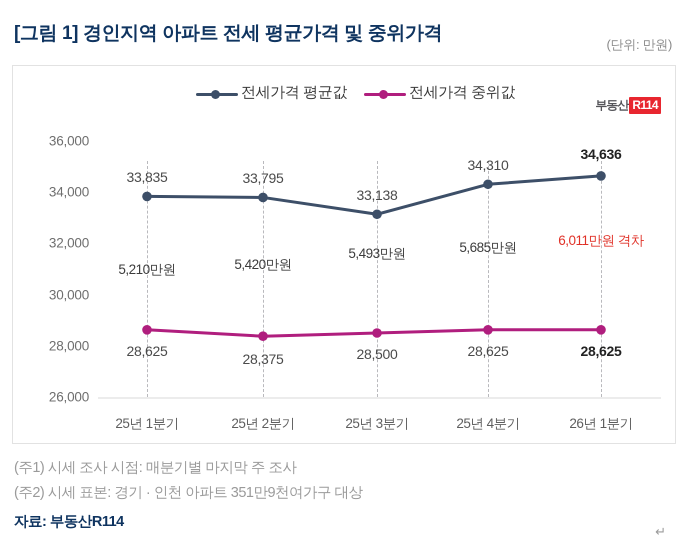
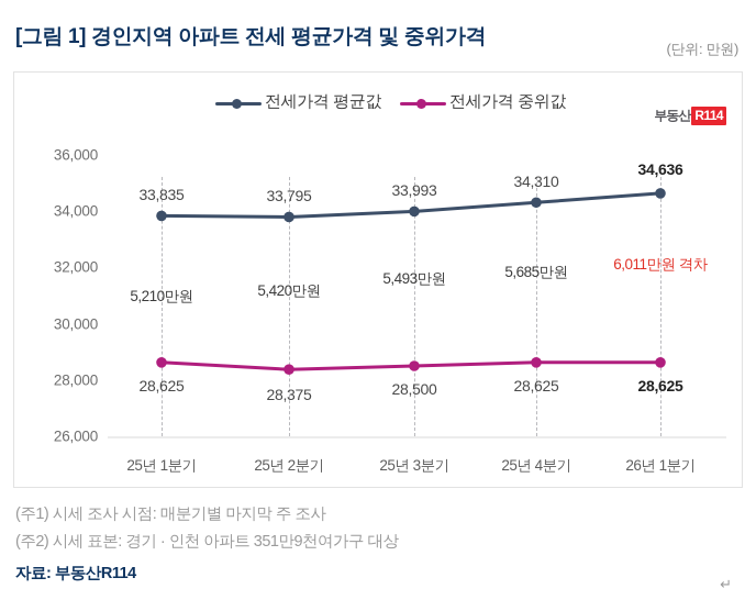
전세가격 평균값/25년 3분기: 33,138 -> 33,993
